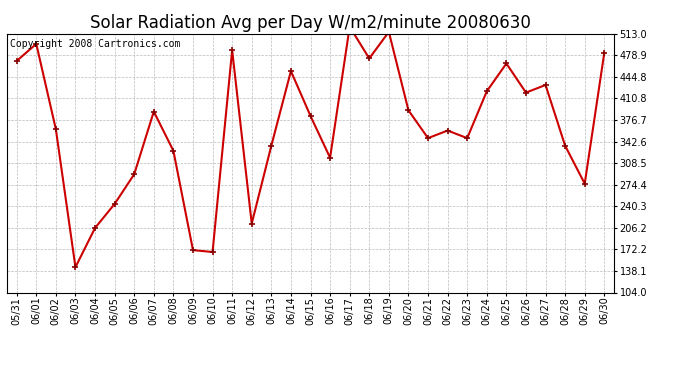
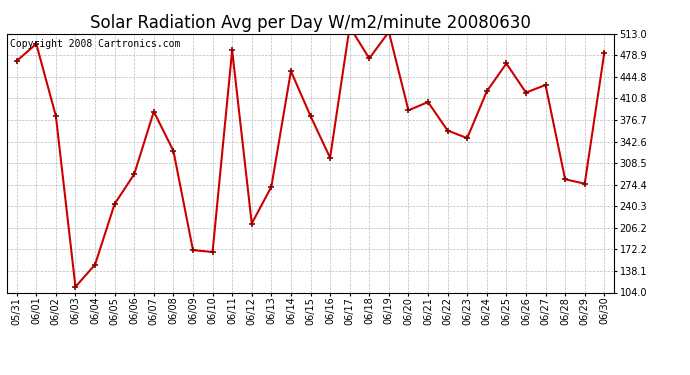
06/02: 362 -> 383
06/03: 144 -> 113
06/04: 206 -> 148
06/13: 336 -> 271
06/21: 348 -> 405
06/28: 336 -> 283
